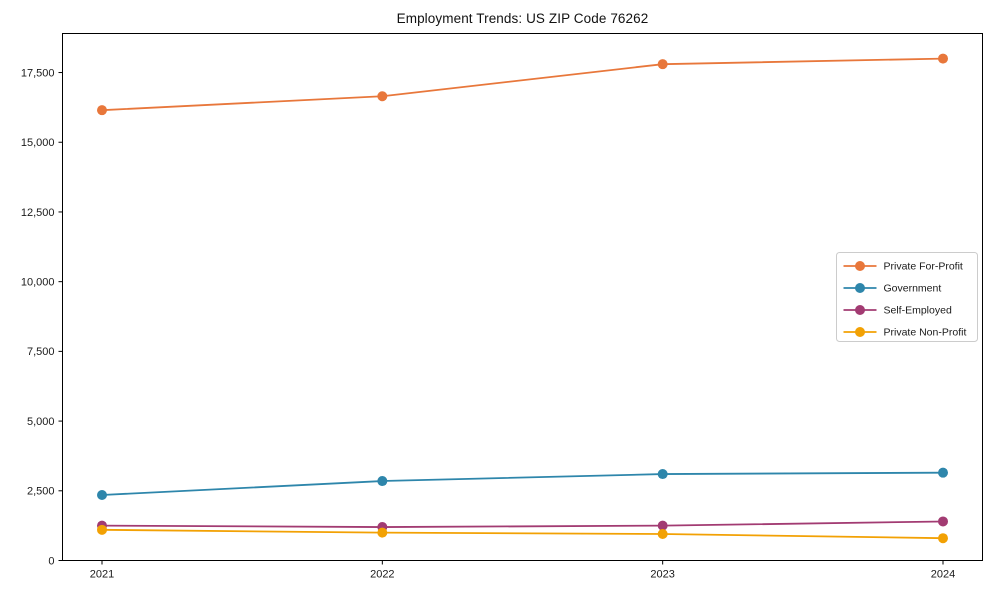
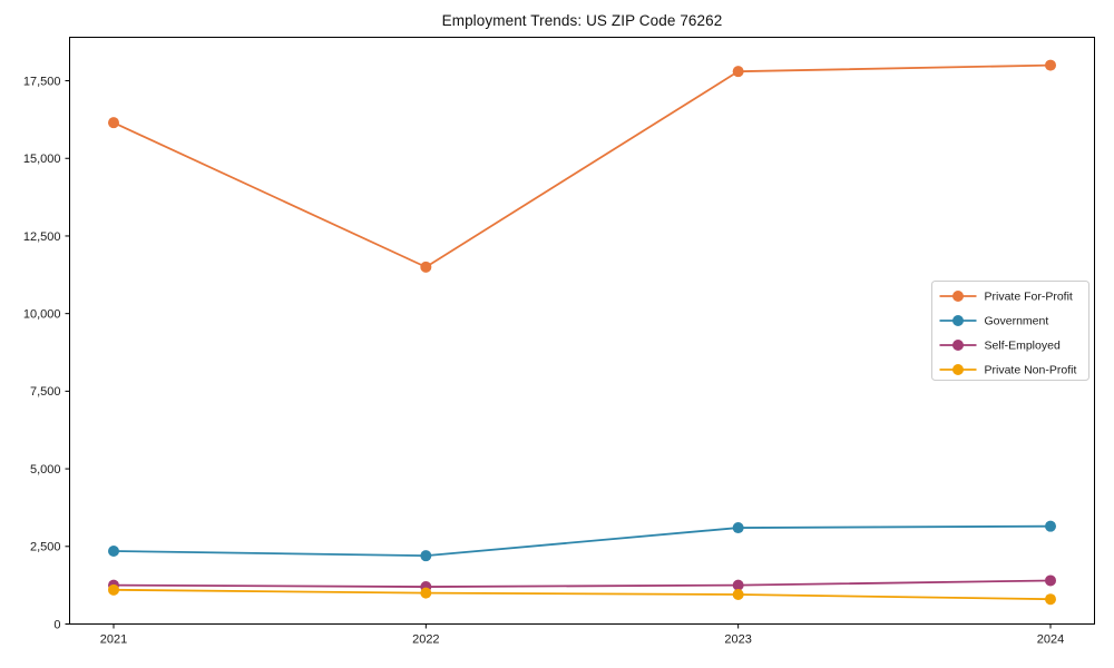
Private For-Profit/2022: 16600 -> 11500
Government/2022: 2800 -> 2200
